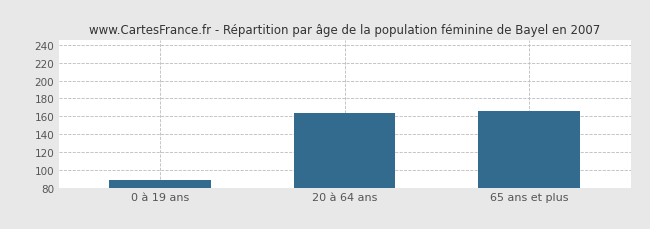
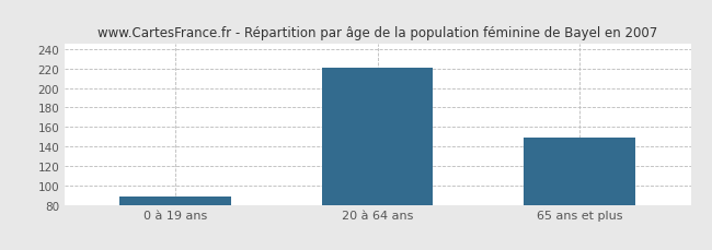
20 à 64 ans: 164 -> 221
65 ans et plus: 166 -> 149
